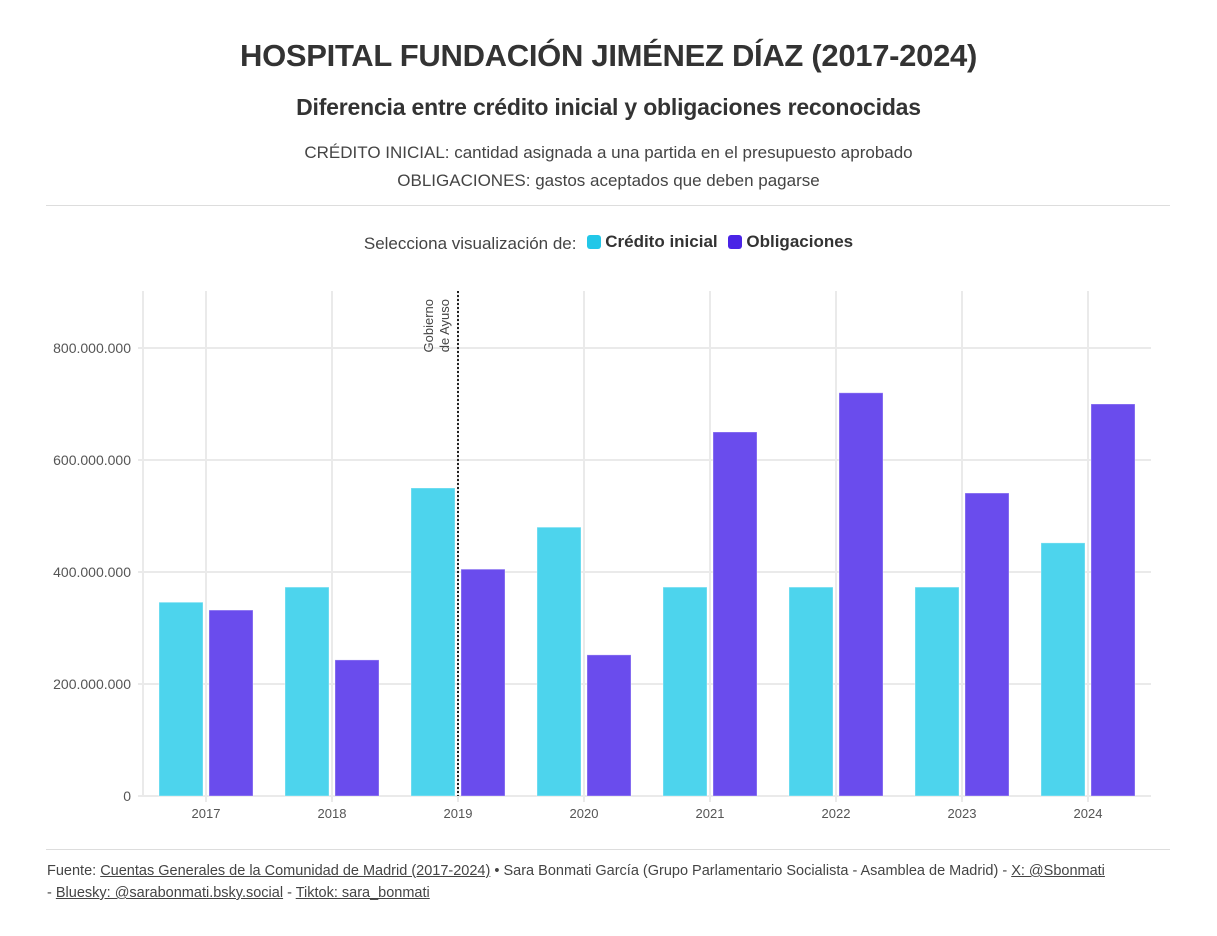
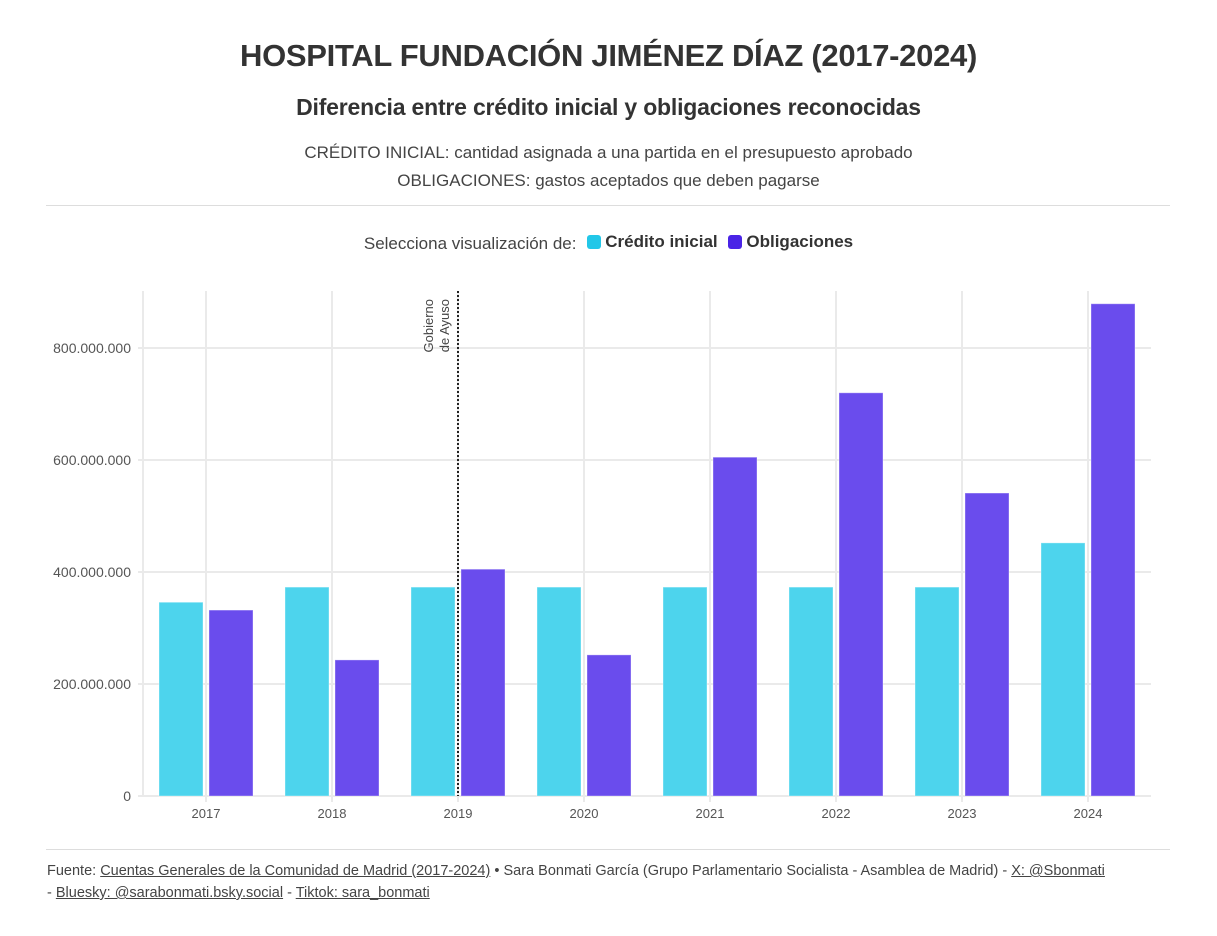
Crédito inicial/2019: 550000000 -> 370000000
Crédito inicial/2020: 480000000 -> 370000000
Obligaciones/2021: 650000000 -> 600000000
Obligaciones/2024: 700000000 -> 880000000
